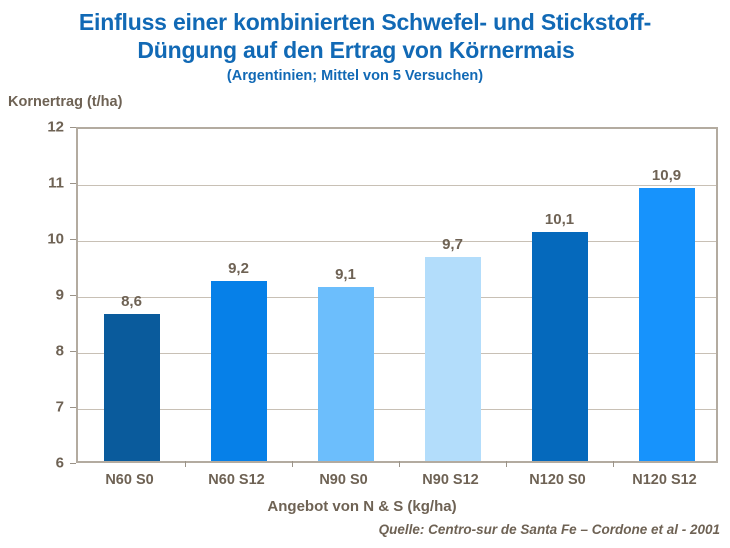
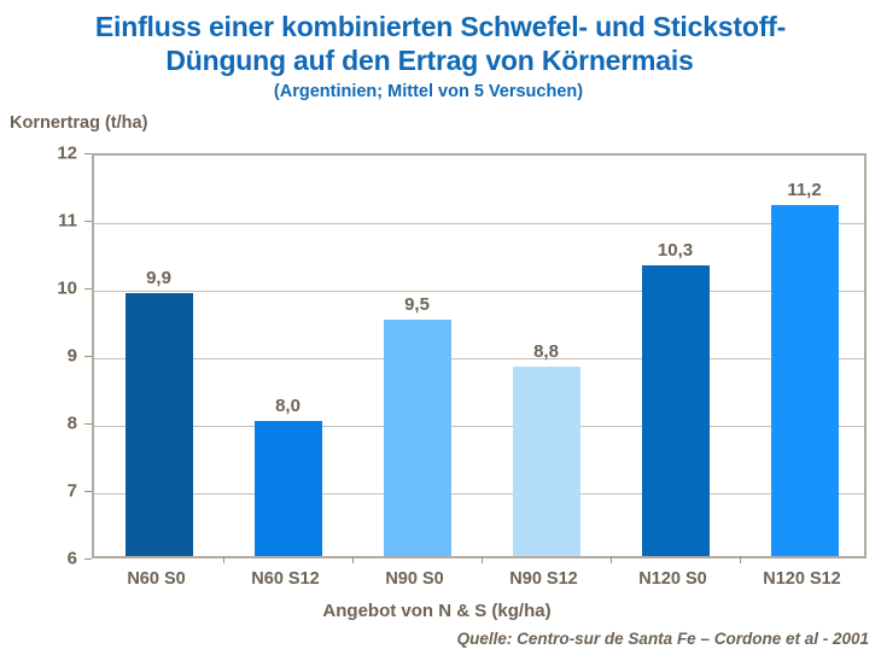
N60 S0: 8,6 -> 9,9
N60 S12: 9,2 -> 8,0
N90 S0: 9,1 -> 9,5
N90 S12: 9,7 -> 8,8
N120 S0: 10,1 -> 10,3
N120 S12: 10,9 -> 11,2
